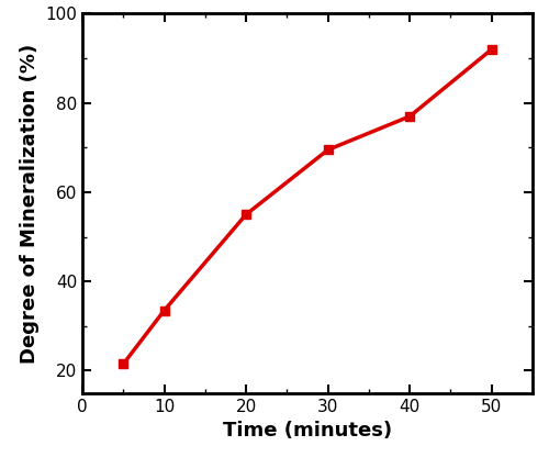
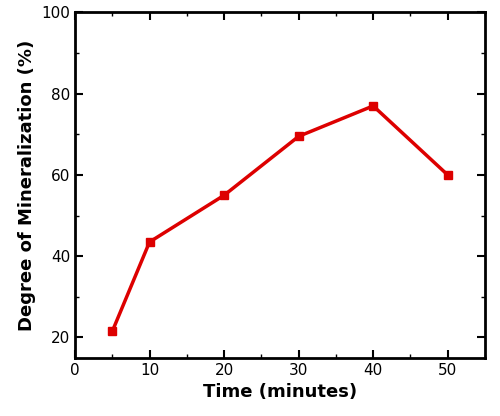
10: 33.5 -> 43.5
50: 92.0 -> 60.0
